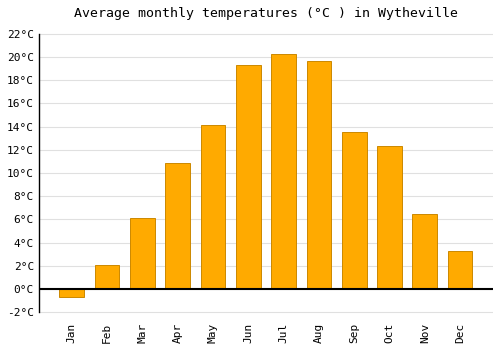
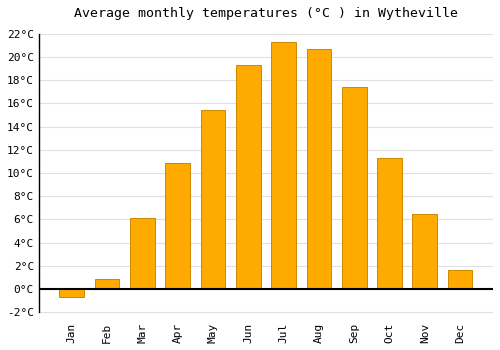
Feb: 2.1°C -> 0.9°C
May: 14.1°C -> 15.4°C
Jul: 20.3°C -> 21.3°C
Aug: 19.7°C -> 20.7°C
Sep: 13.5°C -> 17.4°C
Oct: 12.3°C -> 11.3°C
Dec: 3.3°C -> 1.6°C
